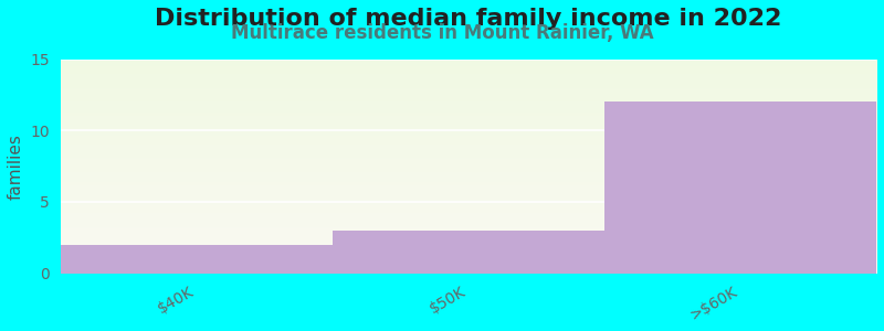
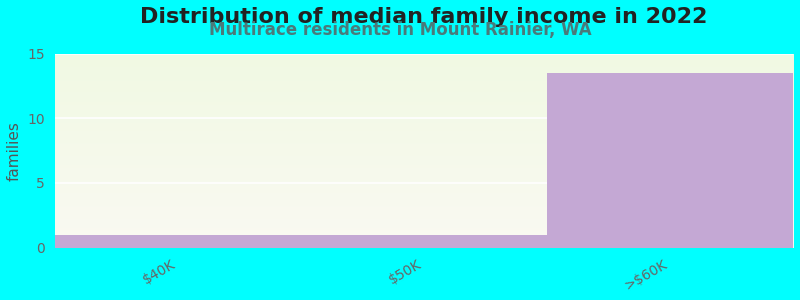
$40K: 2.0 -> 1.0
$50K: 3.0 -> 1.0
>$60K: 12.0 -> 13.5
